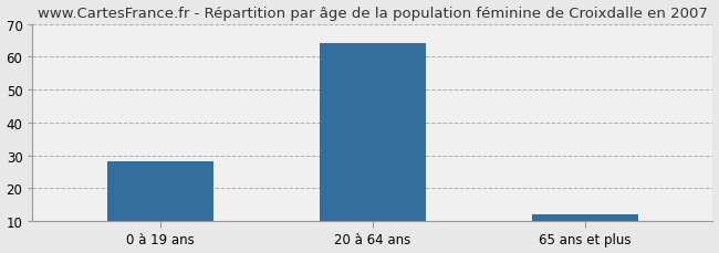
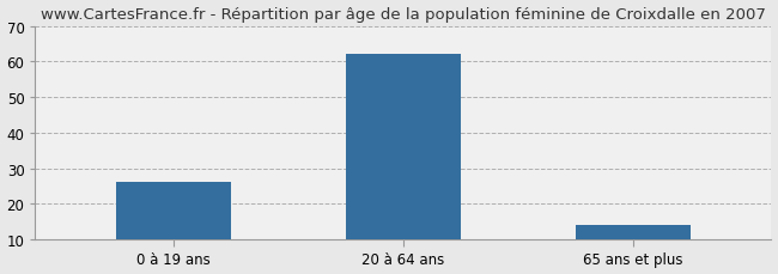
0 à 19 ans: 28 -> 26
20 à 64 ans: 64 -> 62
65 ans et plus: 12 -> 14
